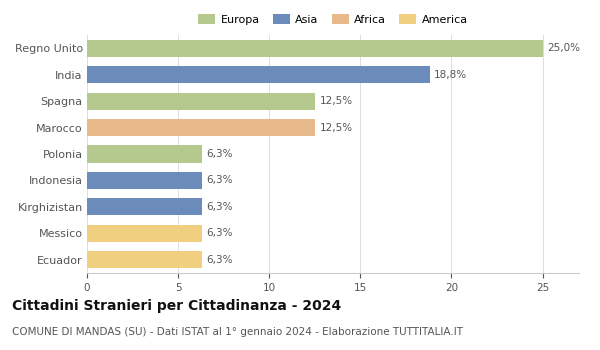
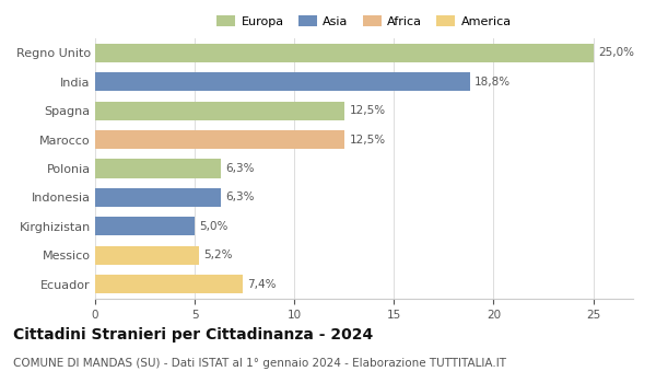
Kirghizistan: 6,3% -> 5,0%
Messico: 6,3% -> 5,2%
Ecuador: 6,3% -> 7,4%
